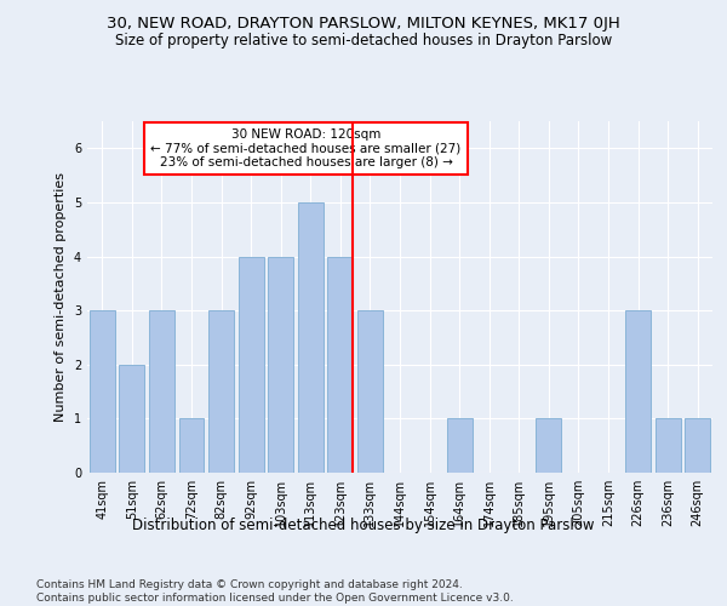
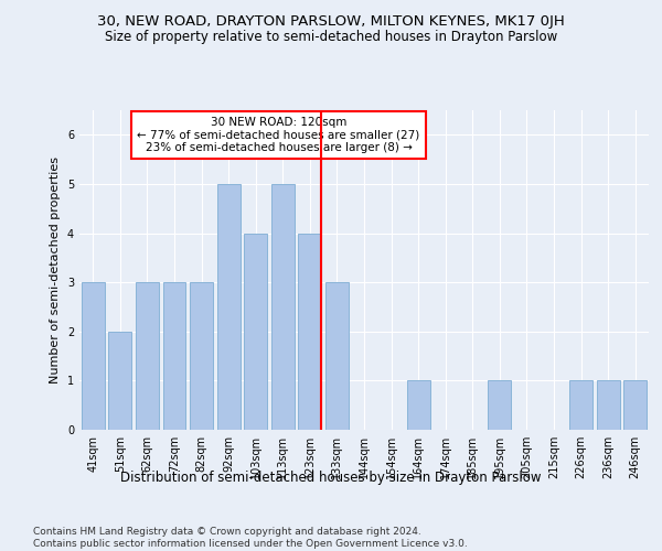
72sqm: 1 -> 3
92sqm: 4 -> 5
226sqm: 3 -> 1
